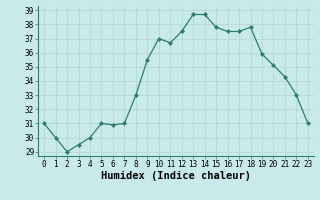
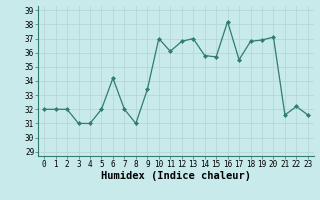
0: 31.0 -> 32.0
1: 30.0 -> 32.0
2: 29.0 -> 32.0
3: 29.5 -> 31.0
4: 30.0 -> 31.0
5: 31.0 -> 32.0
6: 30.9 -> 34.2
7: 31.0 -> 32.0
8: 33.0 -> 31.0
9: 35.5 -> 33.4
11: 36.7 -> 36.1
12: 37.5 -> 36.8
13: 38.7 -> 37.0
14: 38.7 -> 35.8
15: 37.8 -> 35.7
16: 37.5 -> 38.2
17: 37.5 -> 35.5
18: 37.8 -> 36.8
19: 35.9 -> 36.9
20: 35.1 -> 37.1
21: 34.3 -> 31.6
22: 33.0 -> 32.2
23: 31.0 -> 31.6
